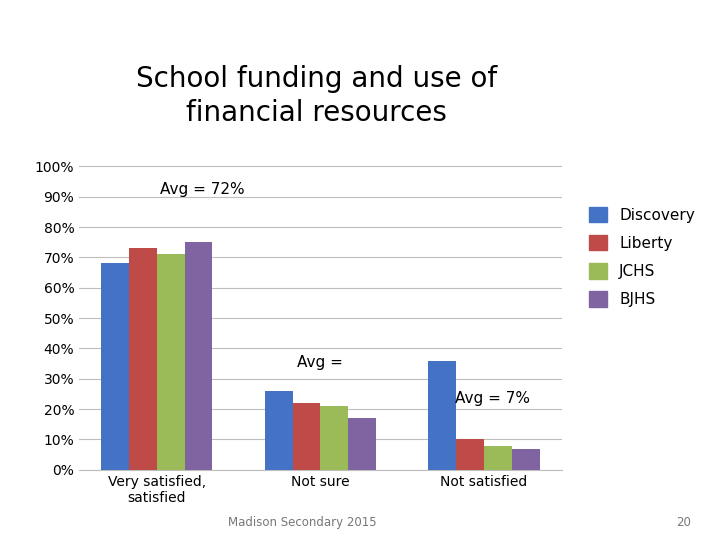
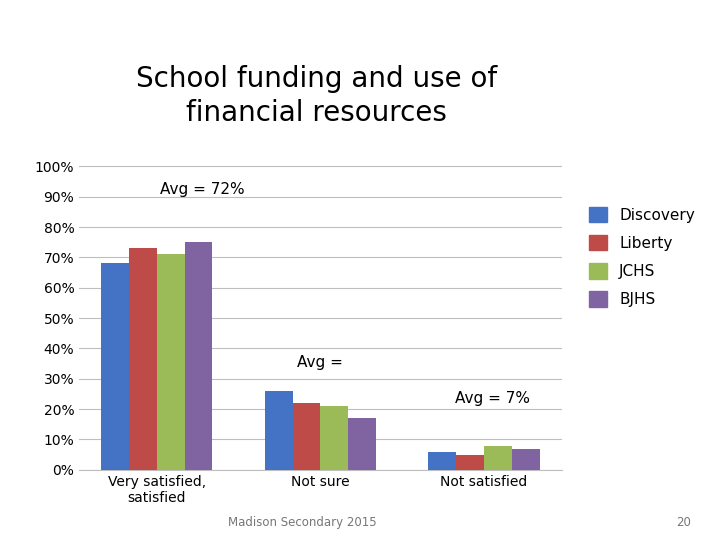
Discovery/Not satisfied: 36% -> 6%
Liberty/Not satisfied: 10% -> 5%
